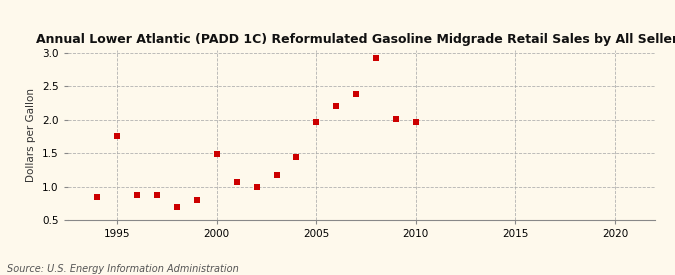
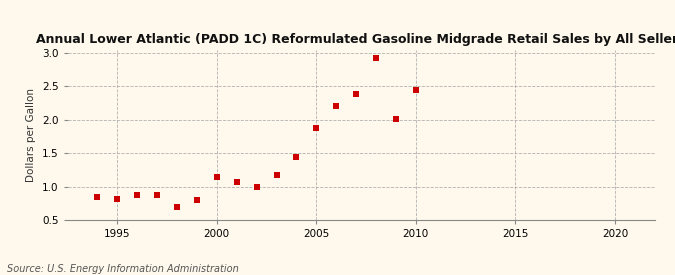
1995: 1.76 -> 0.82
2000: 1.48 -> 1.15
2005: 1.96 -> 1.87
2010: 1.96 -> 2.44
